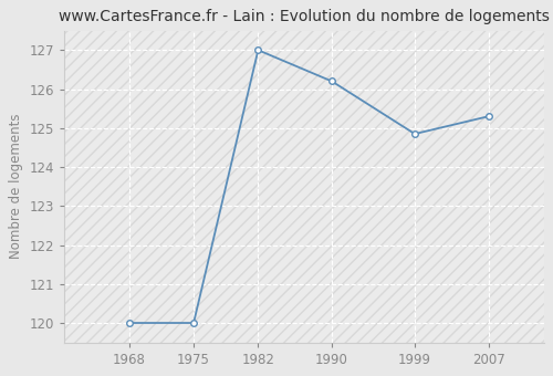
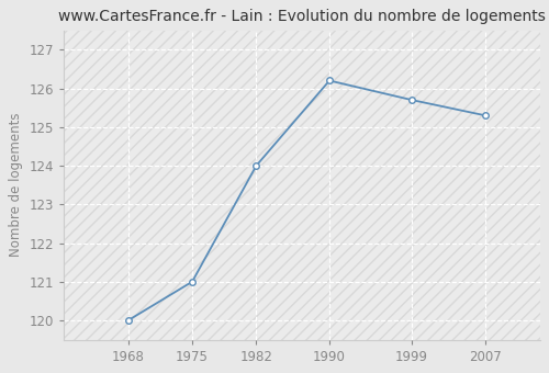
1975: 120.00 -> 121.00
1982: 127.00 -> 124.00
1999: 124.85 -> 125.70
